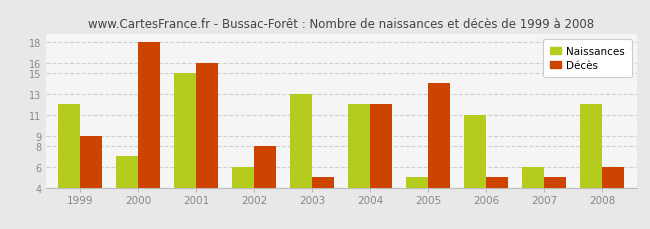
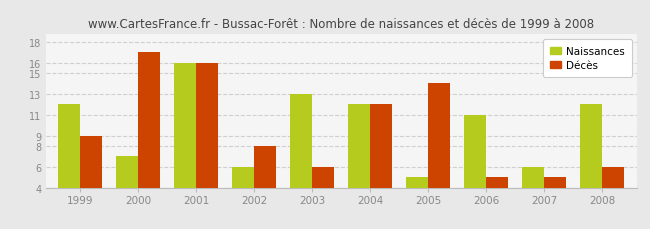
Décès/2000: 18 -> 17
Naissances/2001: 15 -> 16
Décès/2003: 5 -> 6
